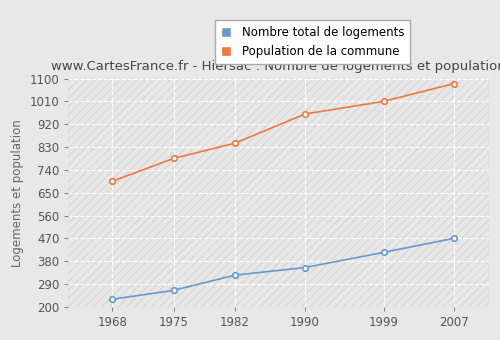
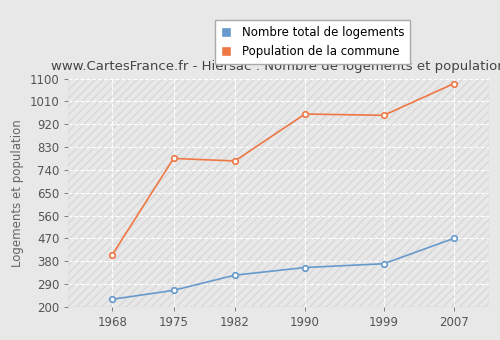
Population de la commune/1968: 695 -> 405
Population de la commune/1982: 845 -> 775
Nombre total de logements/1999: 415 -> 370
Population de la commune/1999: 1010 -> 955
